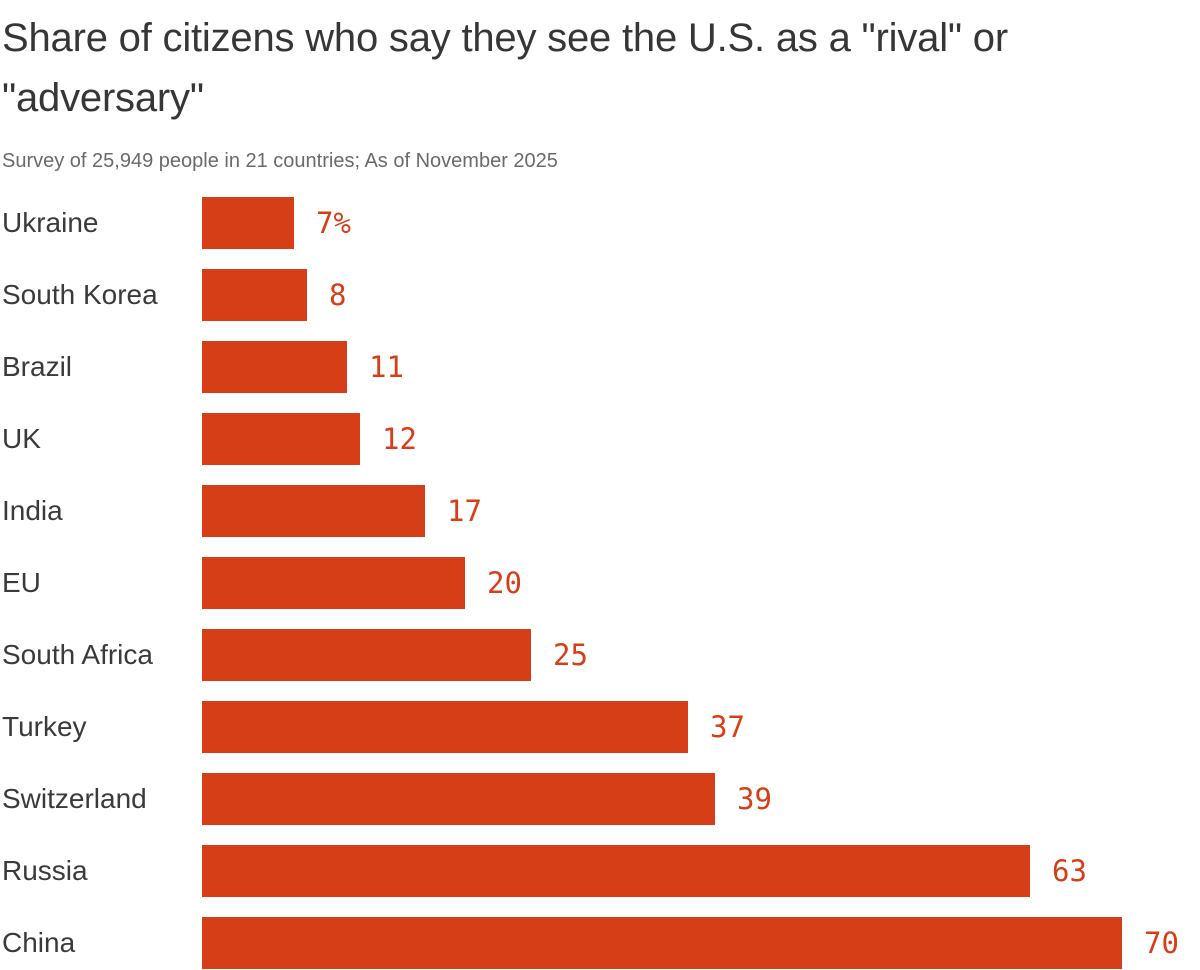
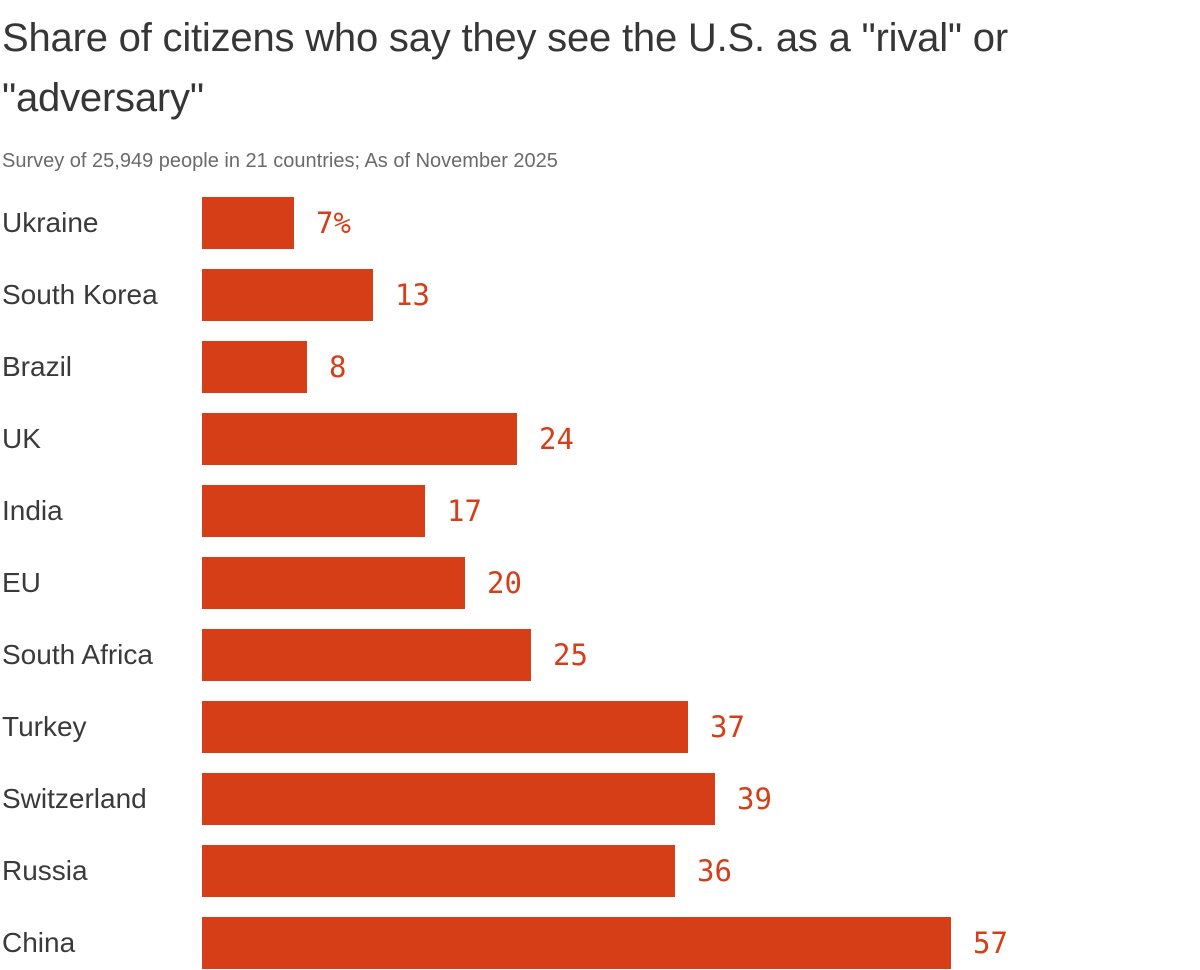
South Korea: 8 -> 13
Brazil: 11 -> 8
UK: 12 -> 24
Russia: 63 -> 36
China: 70 -> 57
